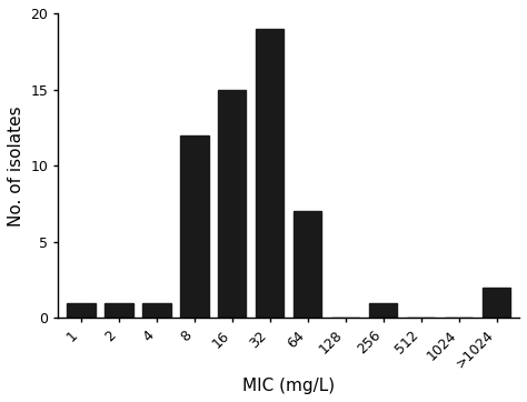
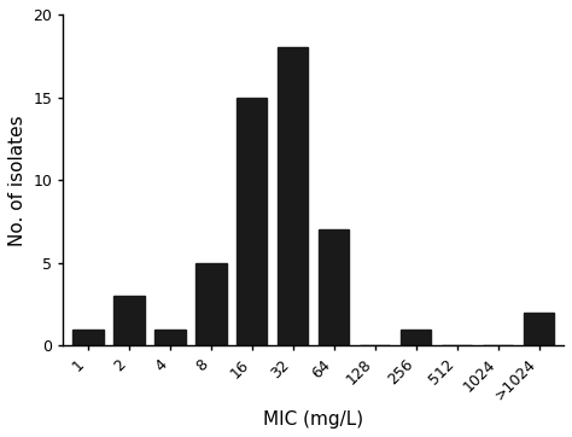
2: 1 -> 3
8: 12 -> 5
32: 19 -> 18
